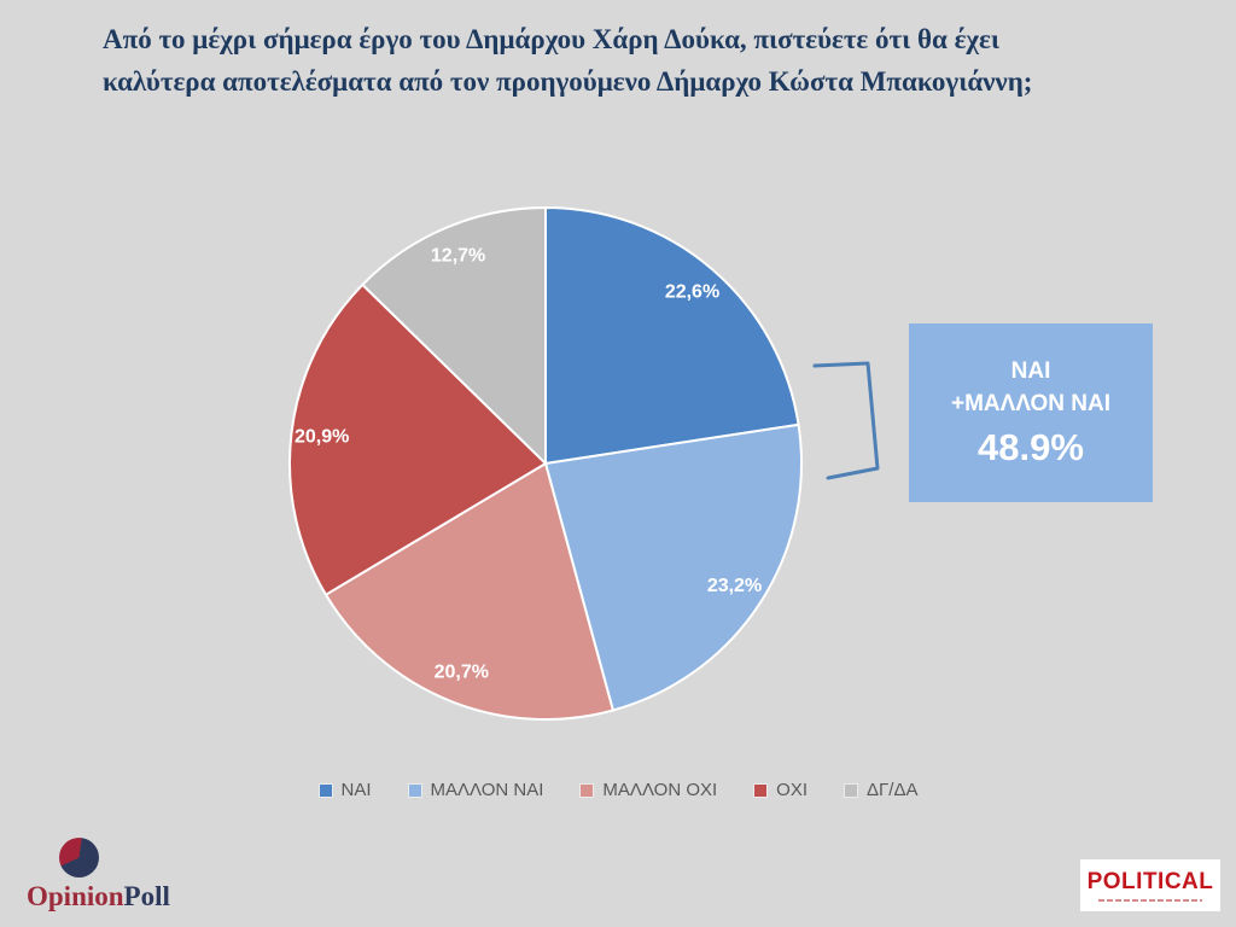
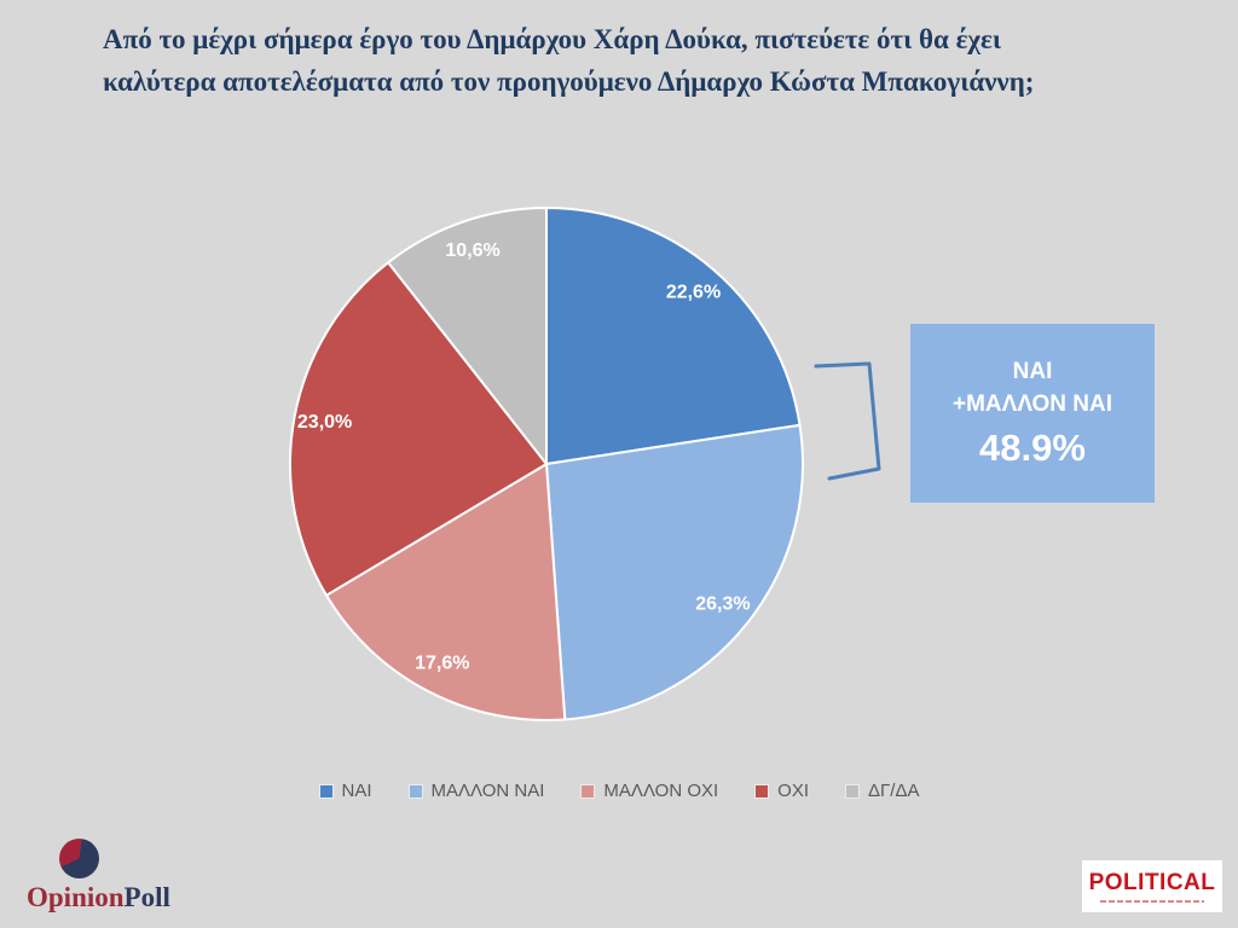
ΜΑΛΛΟΝ ΝΑΙ: 23,2% -> 26,3%
ΜΑΛΛΟΝ ΟΧΙ: 20,7% -> 17,6%
ΟΧΙ: 20,9% -> 23,0%
ΔΓ/ΔΑ: 12,7% -> 10,6%
